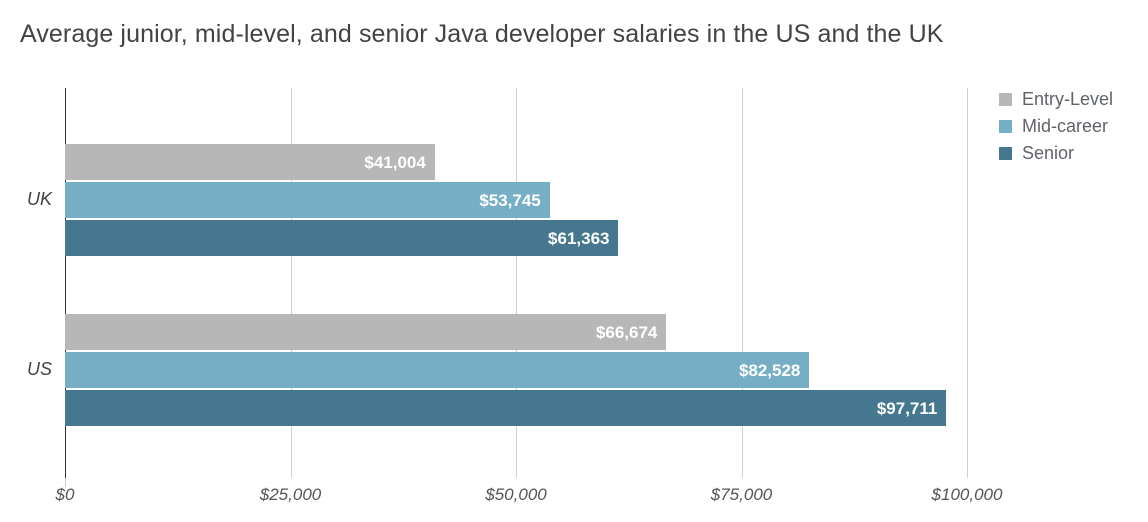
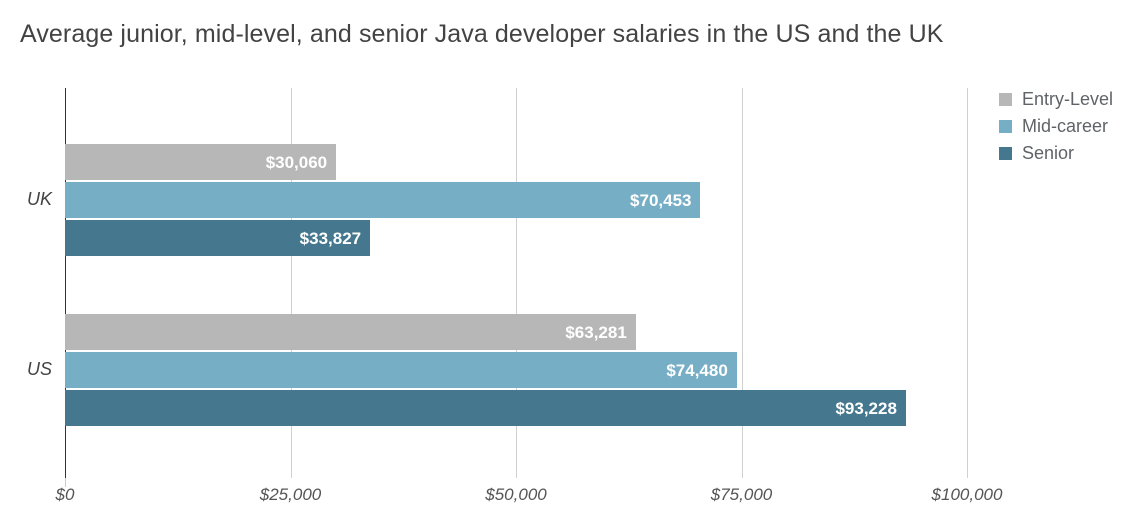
Entry-Level/UK: $41,004 -> $30,060
Mid-career/UK: $53,745 -> $70,453
Senior/UK: $61,363 -> $33,827
Entry-Level/US: $66,674 -> $63,281
Mid-career/US: $82,528 -> $74,480
Senior/US: $97,711 -> $93,228
